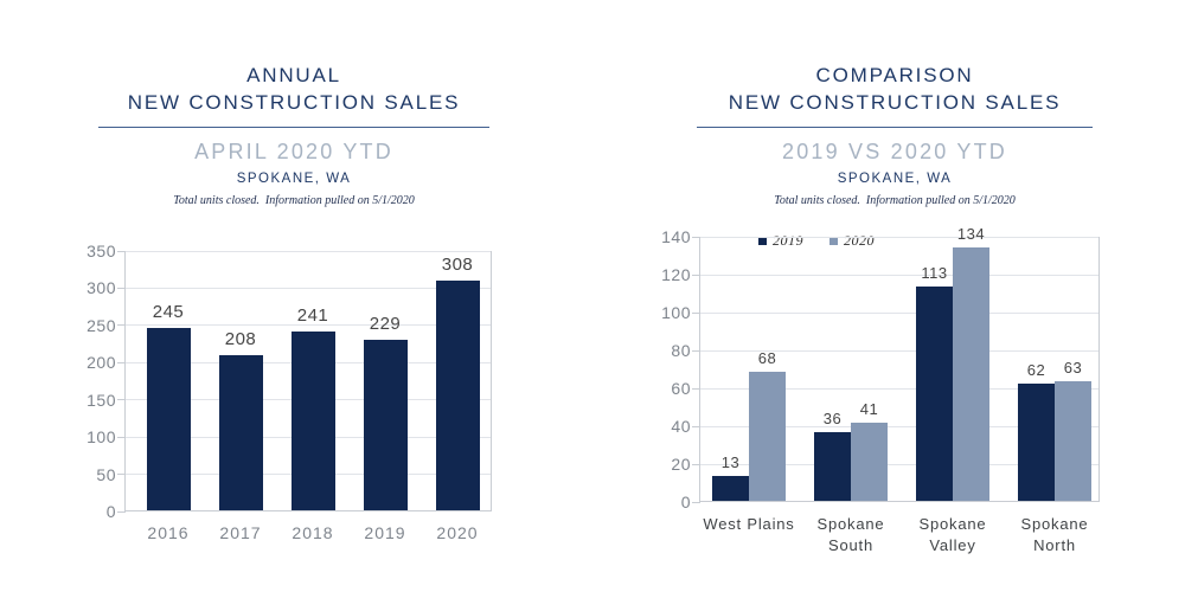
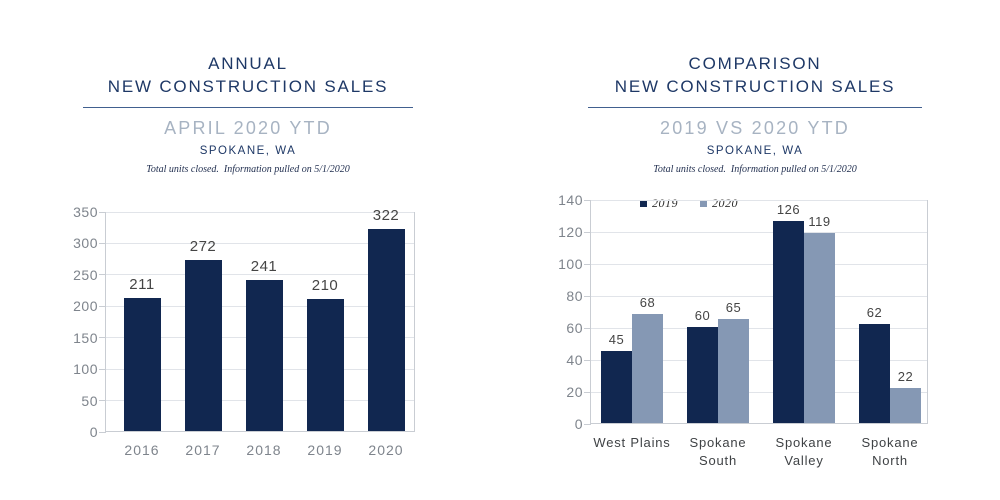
ANNUAL NEW CONSTRUCTION SALES/2016: 245 -> 211
ANNUAL NEW CONSTRUCTION SALES/2017: 208 -> 272
ANNUAL NEW CONSTRUCTION SALES/2019: 229 -> 210
ANNUAL NEW CONSTRUCTION SALES/2020: 308 -> 322
COMPARISON NEW CONSTRUCTION SALES/2019/West Plains: 13 -> 45
COMPARISON NEW CONSTRUCTION SALES/2019/Spokane South: 36 -> 60
COMPARISON NEW CONSTRUCTION SALES/2020/Spokane South: 41 -> 65
COMPARISON NEW CONSTRUCTION SALES/2019/Spokane Valley: 113 -> 126
COMPARISON NEW CONSTRUCTION SALES/2020/Spokane Valley: 134 -> 119
COMPARISON NEW CONSTRUCTION SALES/2020/Spokane North: 63 -> 22
